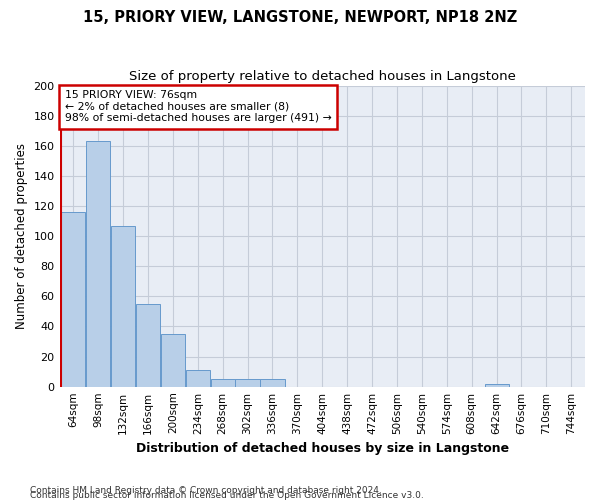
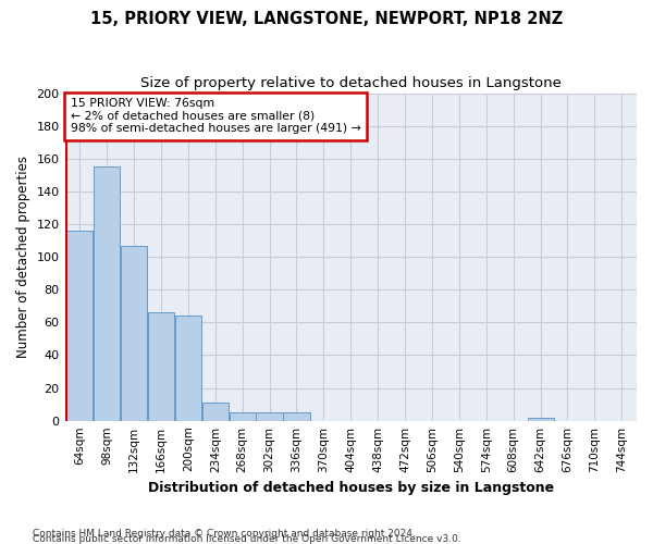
98sqm: 163 -> 155
166sqm: 55 -> 66
200sqm: 35 -> 64
